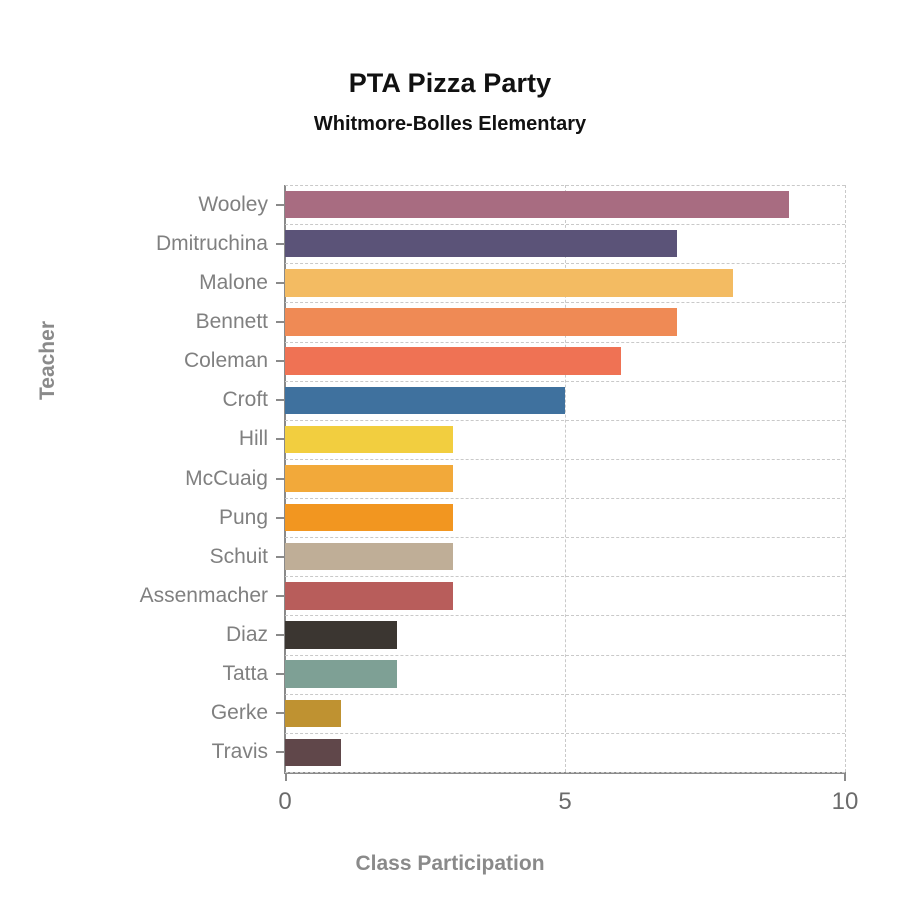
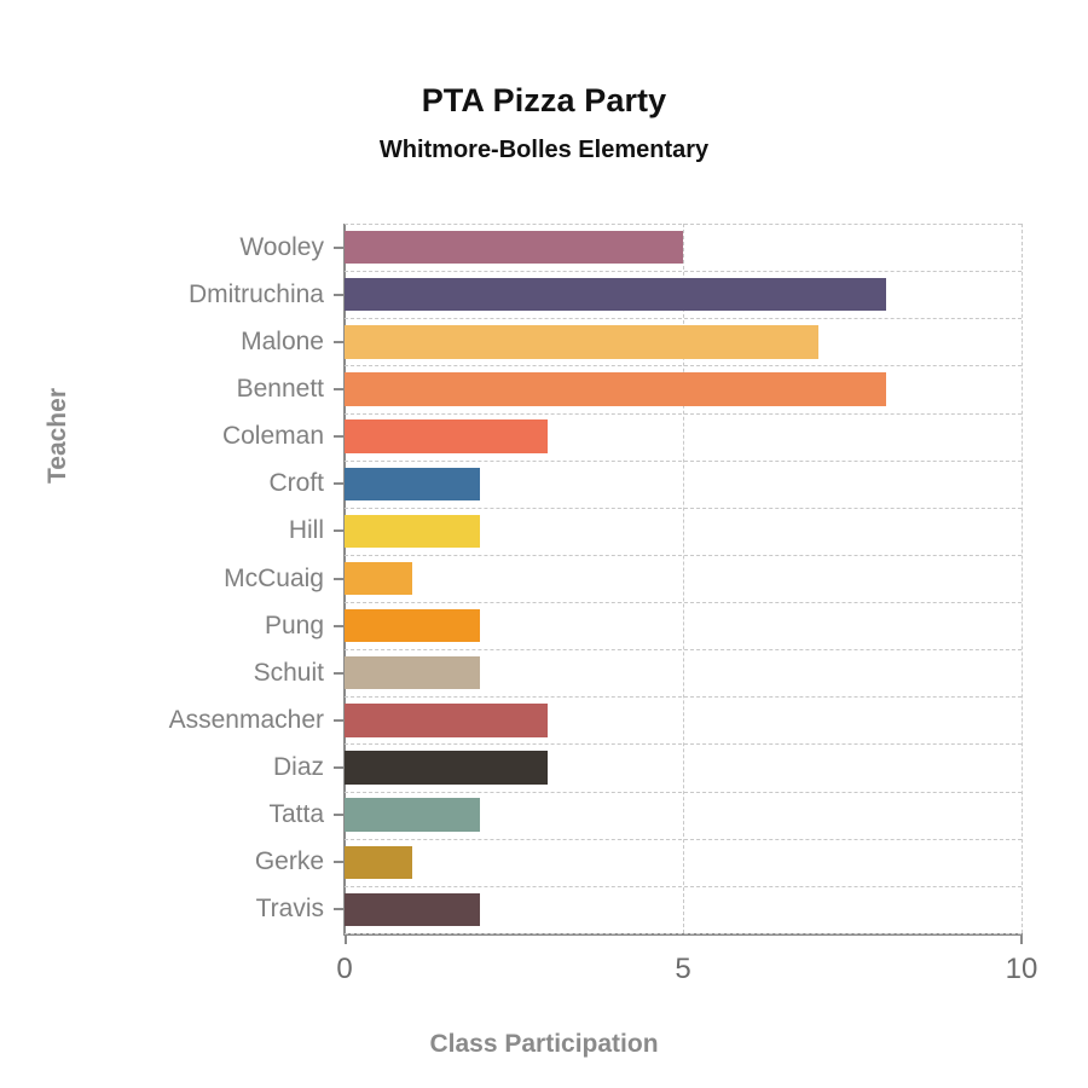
Wooley: 9 -> 5
Dmitruchina: 7 -> 8
Malone: 8 -> 7
Bennett: 7 -> 8
Coleman: 6 -> 3
Croft: 5 -> 2
Hill: 3 -> 2
McCuaig: 3 -> 1
Pung: 3 -> 2
Schuit: 3 -> 2
Diaz: 2 -> 3
Travis: 1 -> 2
